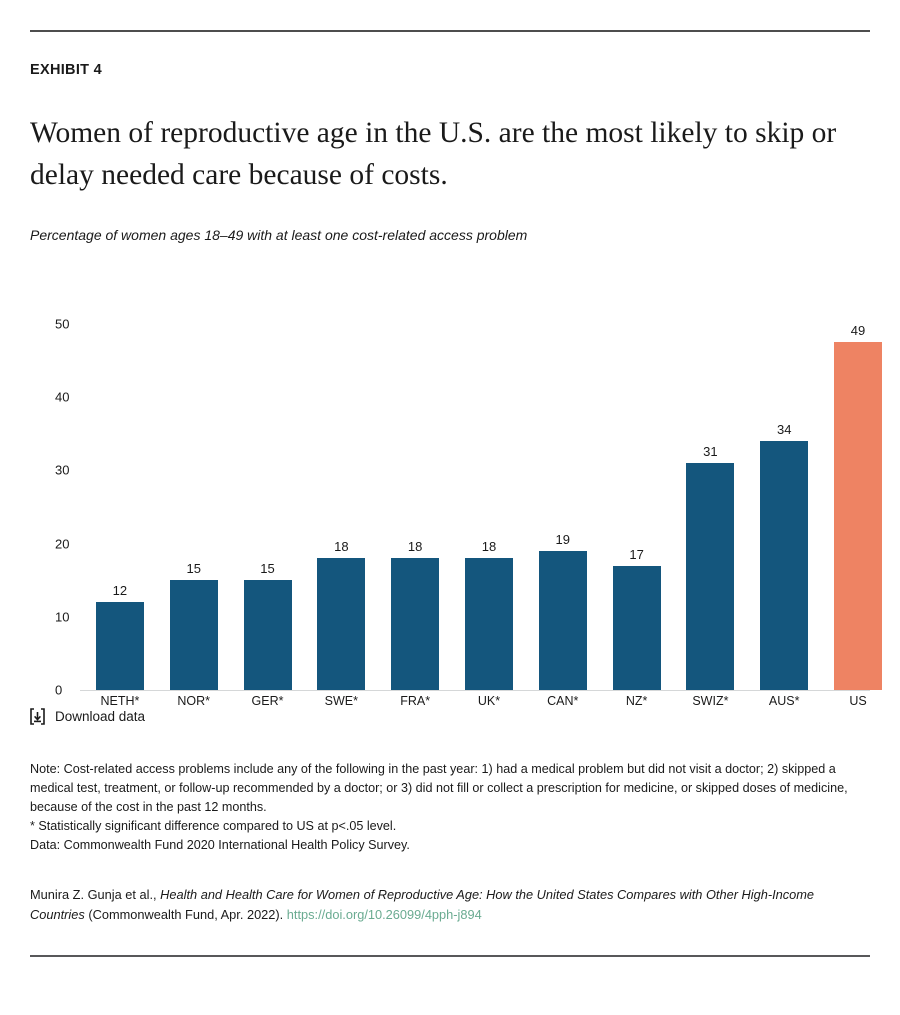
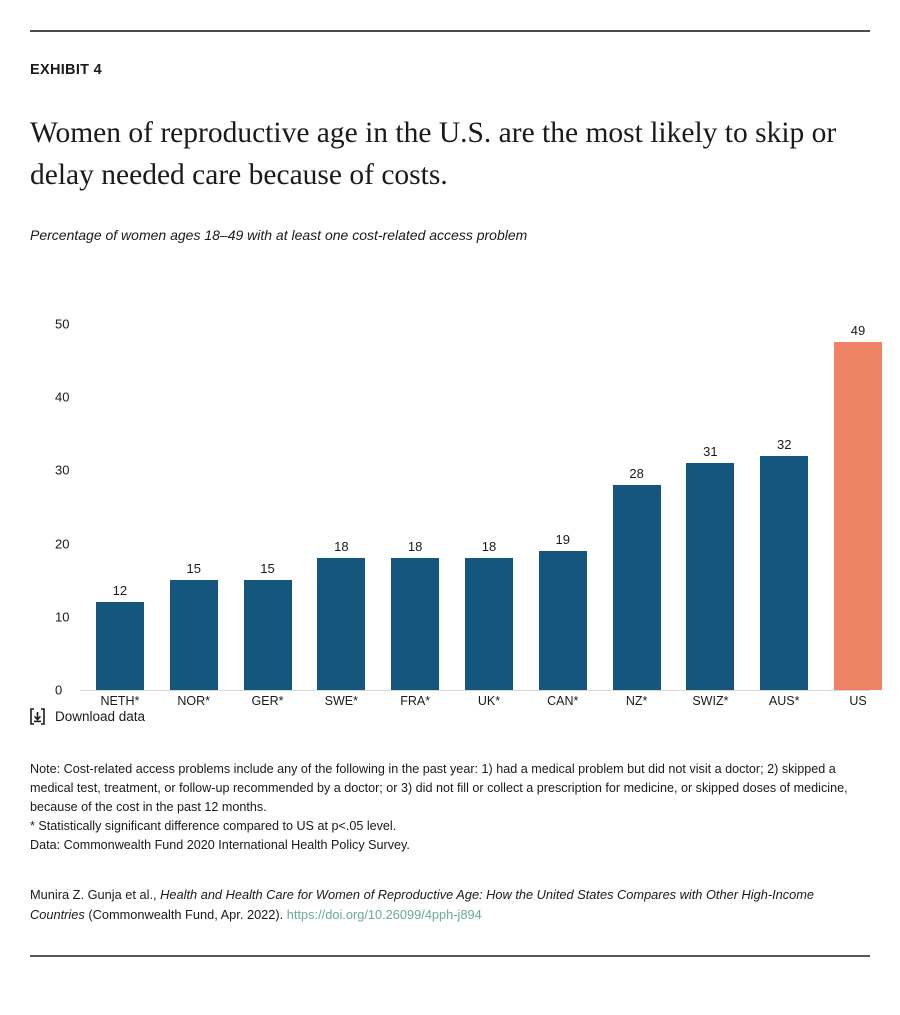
NZ*: 17 -> 28
AUS*: 34 -> 32
